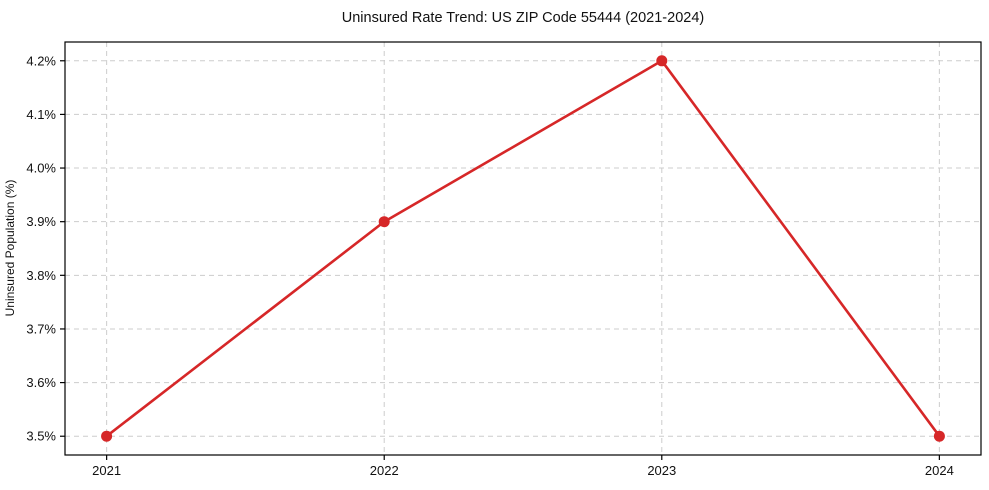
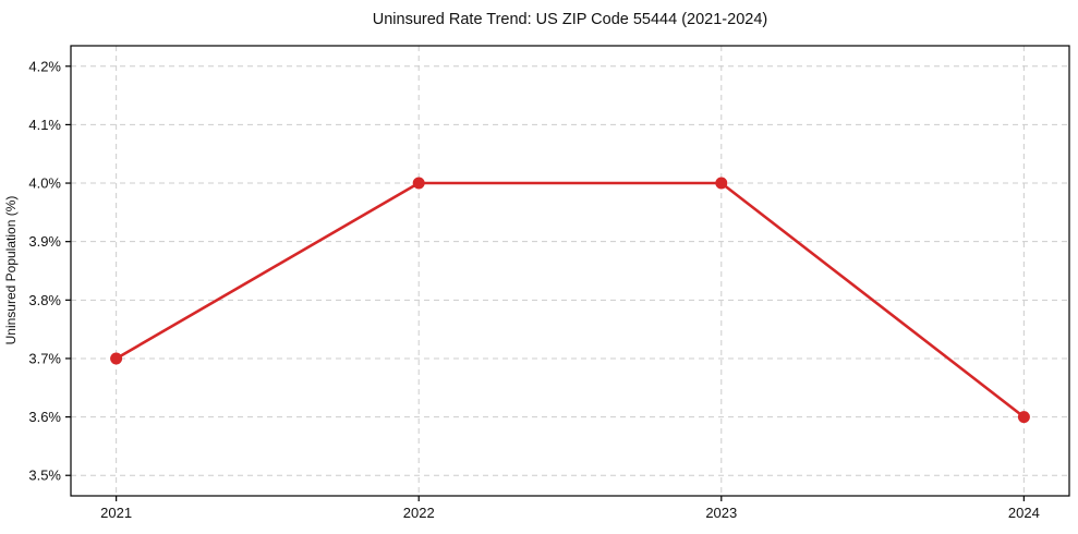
2021: 3.5% -> 3.7%
2022: 3.9% -> 4.0%
2023: 4.2% -> 4.0%
2024: 3.5% -> 3.6%
